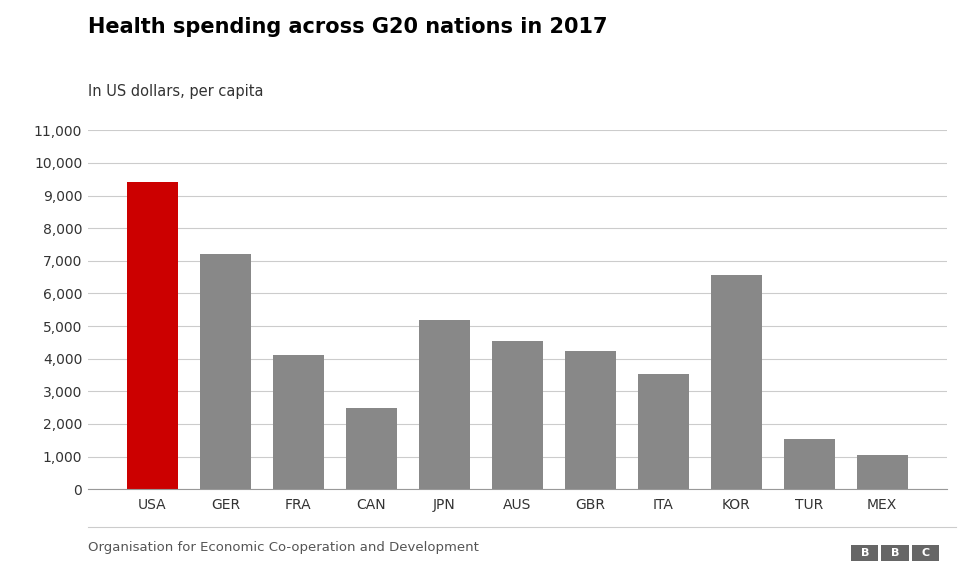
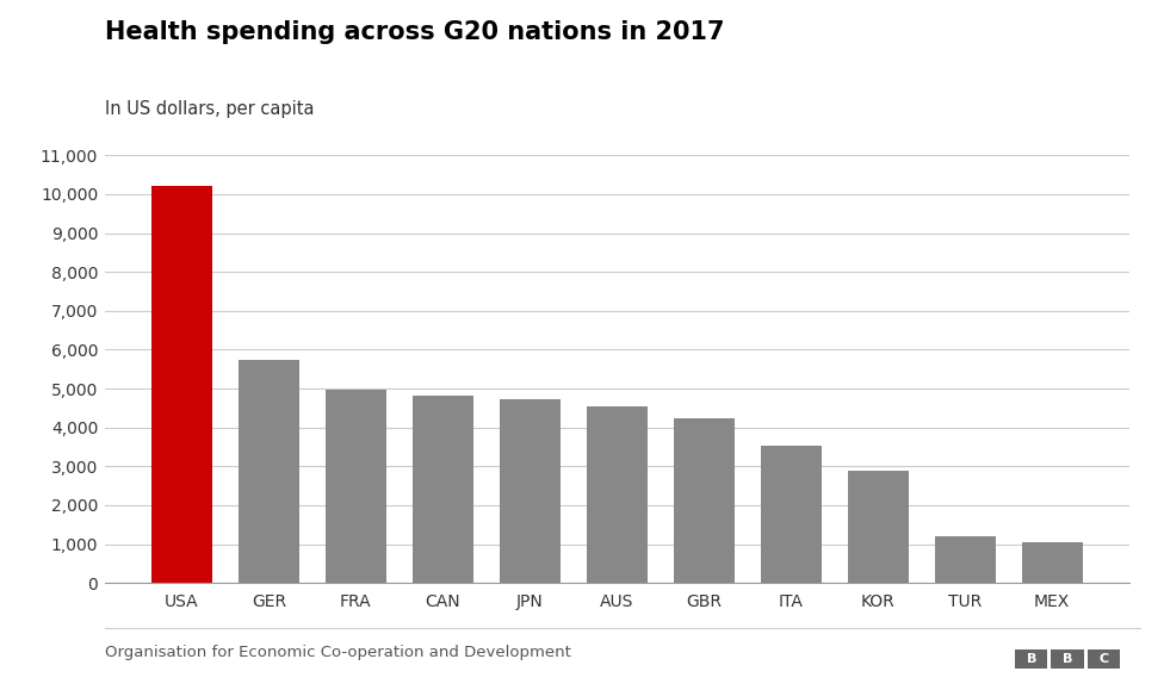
USA: 9,400 -> 10,220
GER: 7,200 -> 5,730
FRA: 4,100 -> 4,960
CAN: 2,500 -> 4,830
JPN: 5,200 -> 4,720
KOR: 6,550 -> 2,900
TUR: 1,550 -> 1,190
